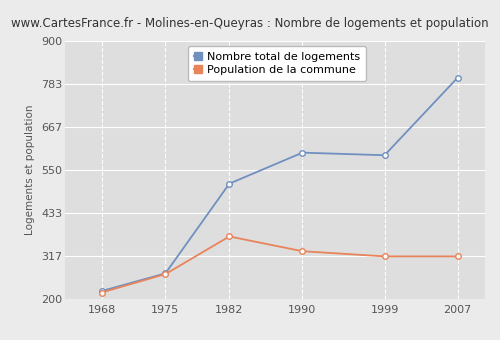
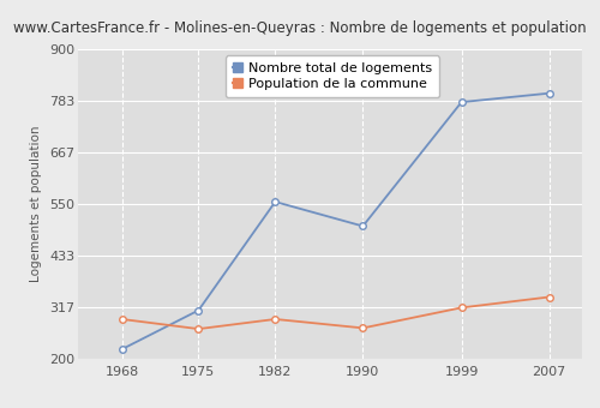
Population de la commune/1968: 218 -> 290
Nombre total de logements/1975: 270 -> 310
Nombre total de logements/1982: 513 -> 555
Population de la commune/1982: 370 -> 290
Nombre total de logements/1990: 597 -> 500
Population de la commune/1990: 330 -> 270
Nombre total de logements/1999: 590 -> 780
Population de la commune/2007: 316 -> 340
